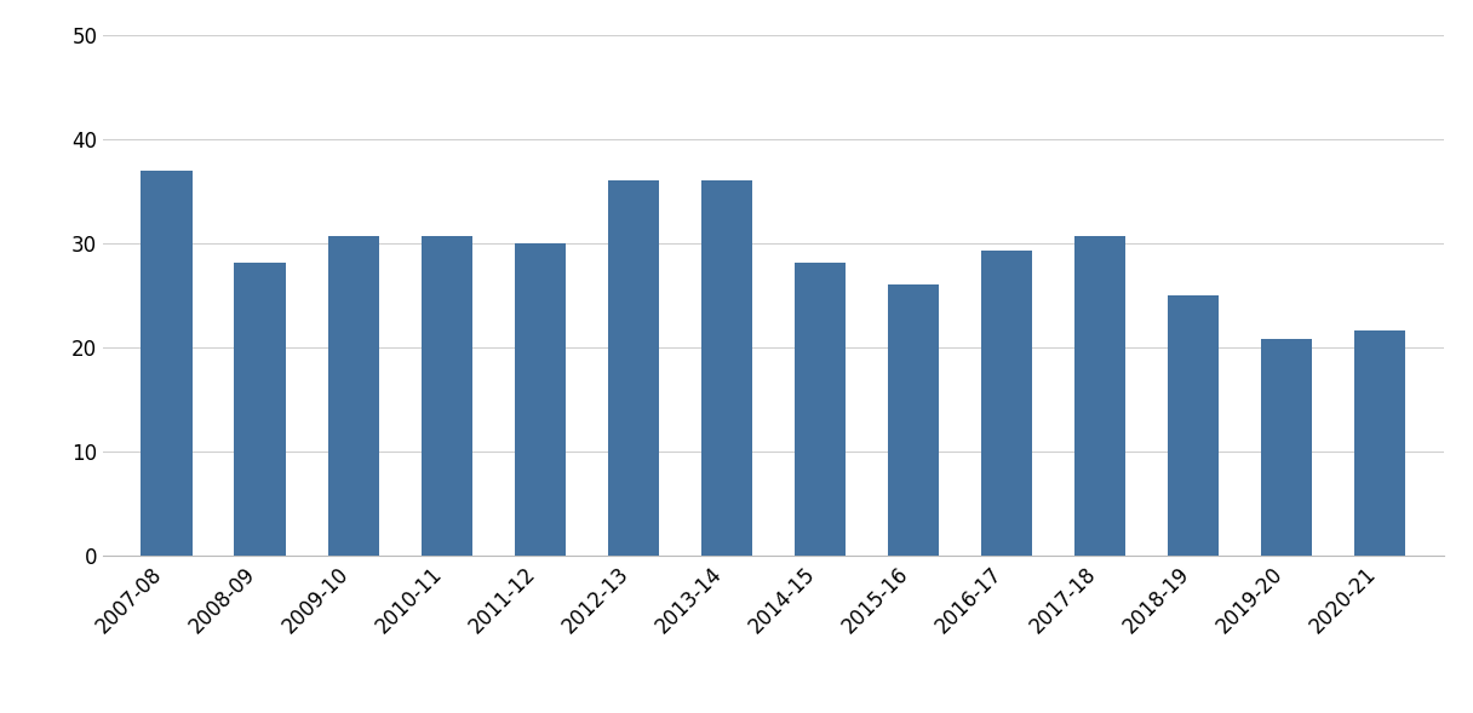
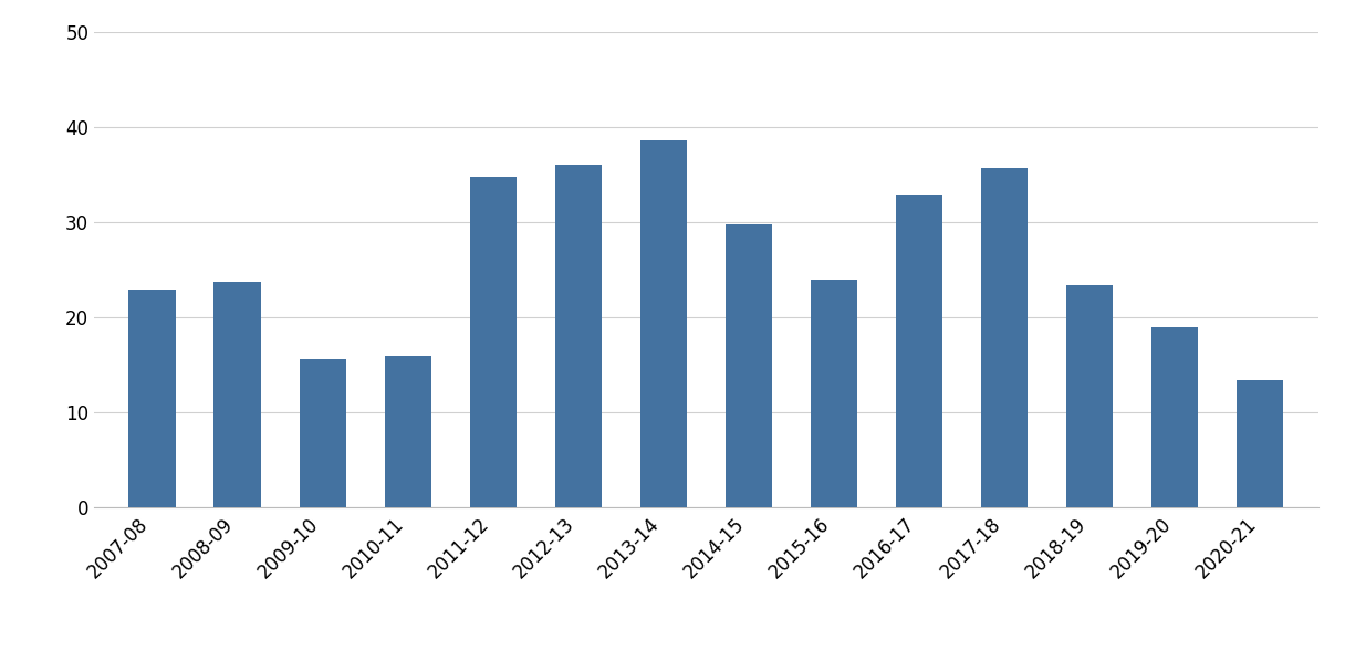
2007-08: 37.0 -> 23.0
2008-09: 28.2 -> 23.8
2009-10: 30.7 -> 15.6
2010-11: 30.7 -> 16.0
2011-12: 30.0 -> 34.8
2013-14: 36.1 -> 38.6
2014-15: 28.2 -> 29.8
2015-16: 26.1 -> 24.0
2016-17: 29.3 -> 33.0
2017-18: 30.7 -> 35.8
2018-19: 25.0 -> 23.4
2019-20: 20.9 -> 19.0
2020-21: 21.7 -> 13.4
